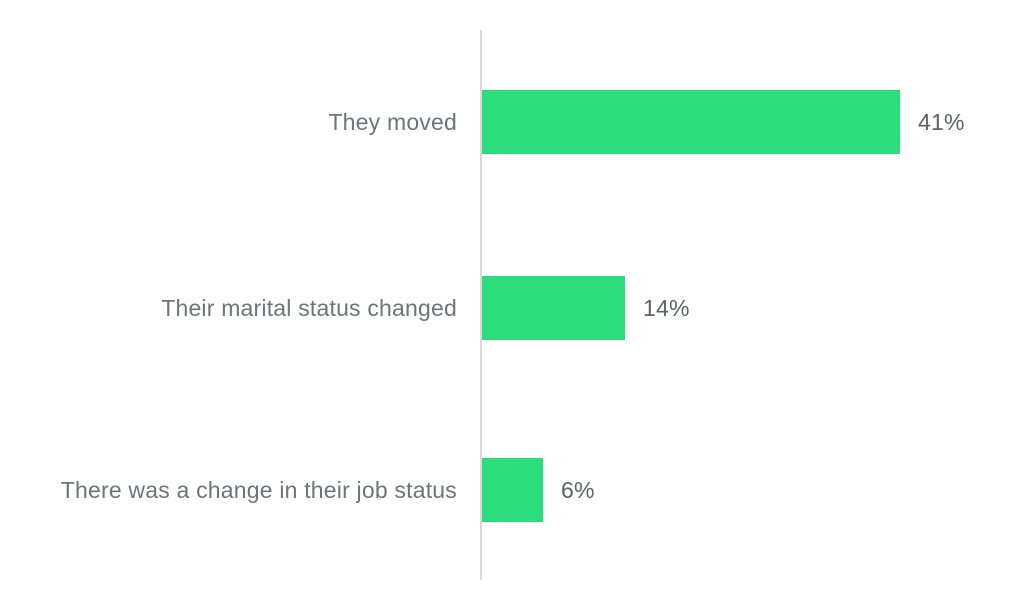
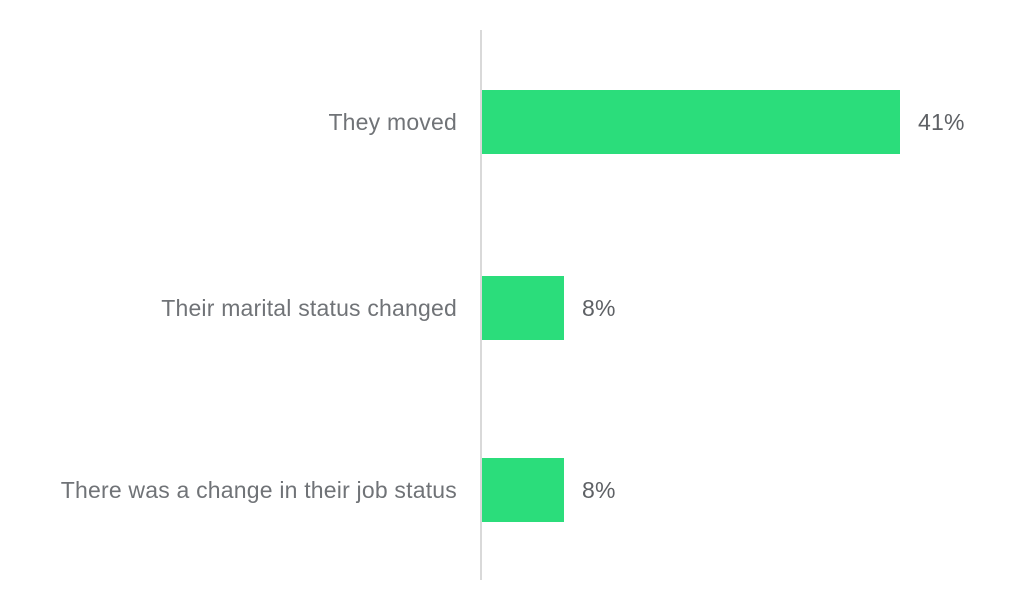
Their marital status changed: 14% -> 8%
There was a change in their job status: 6% -> 8%
